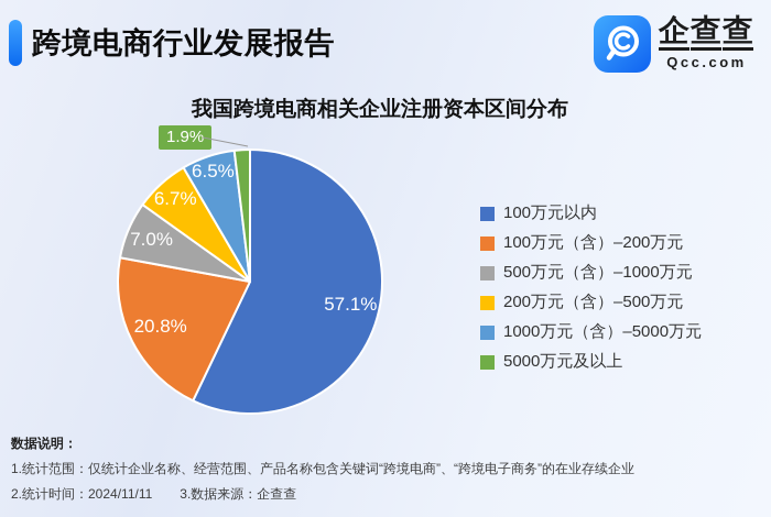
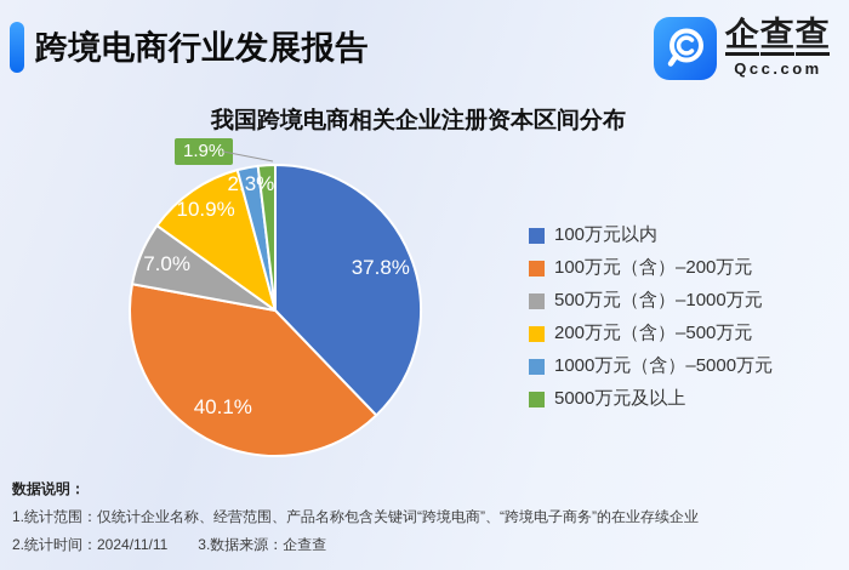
100万元以内: 57.1% -> 37.8%
100万元（含）–200万元: 20.8% -> 40.1%
200万元（含）–500万元: 6.7% -> 10.9%
1000万元（含）–5000万元: 6.5% -> 2.3%
